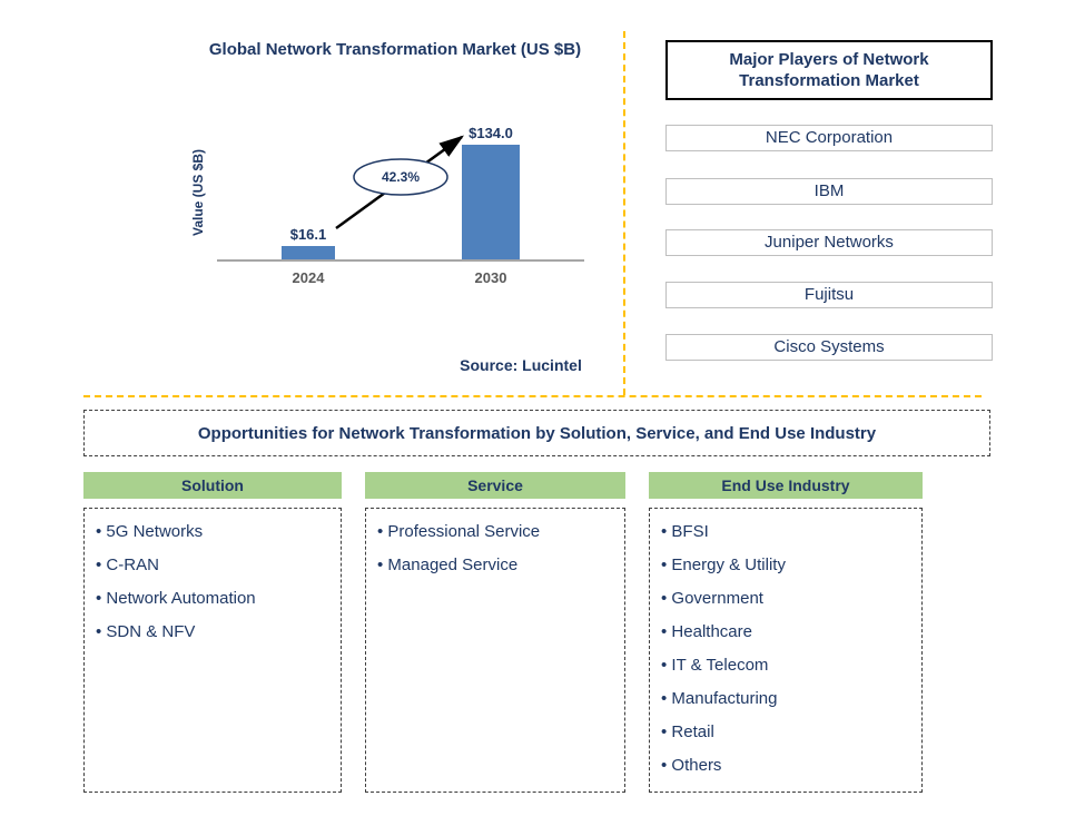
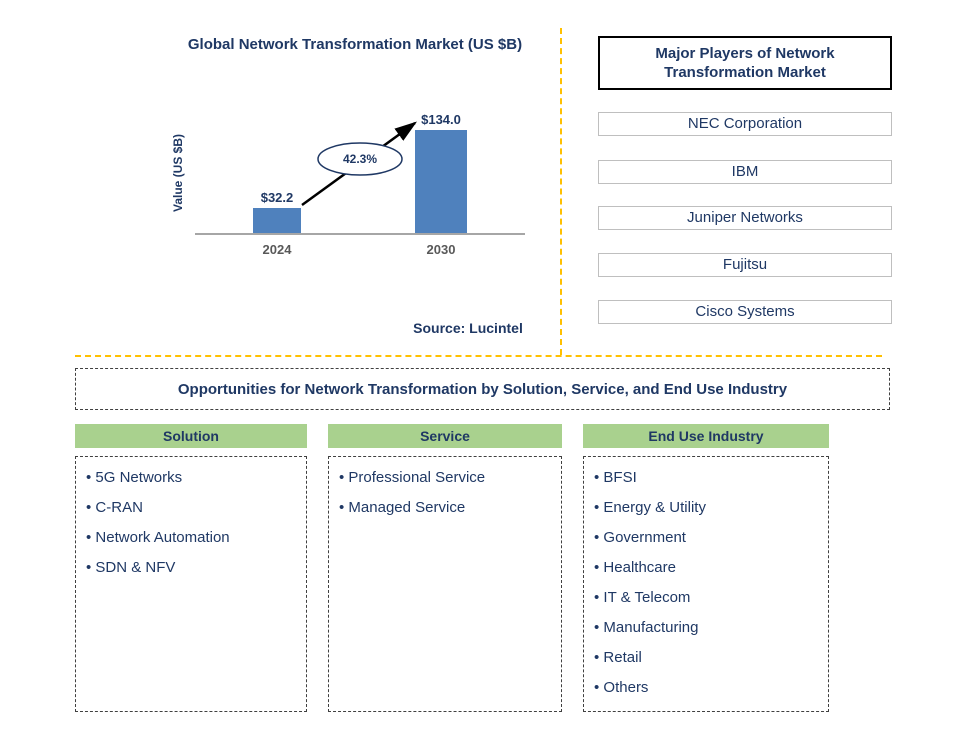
2024: $16.1 -> $32.2
